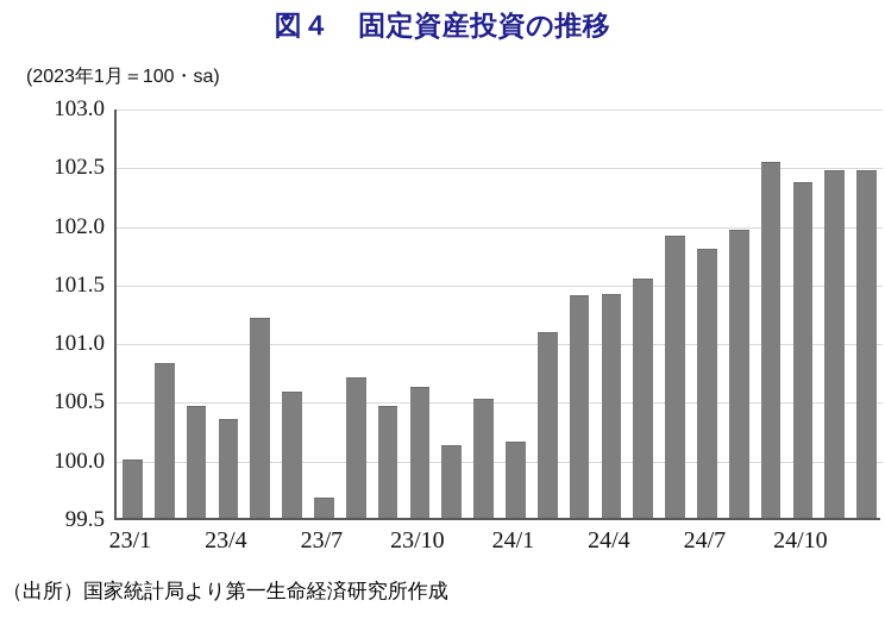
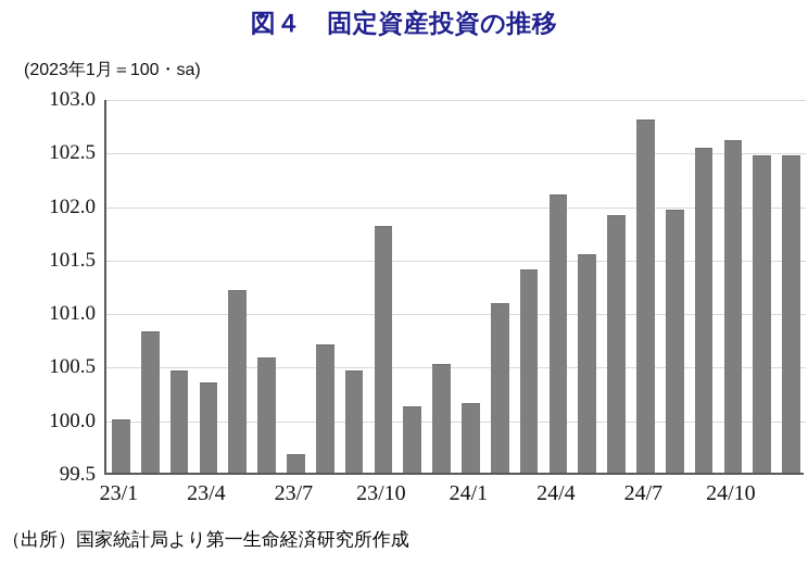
23/10: 100.6 -> 101.8
24/4: 101.4 -> 102.1
24/7: 101.8 -> 102.8
24/10: 102.4 -> 102.6
